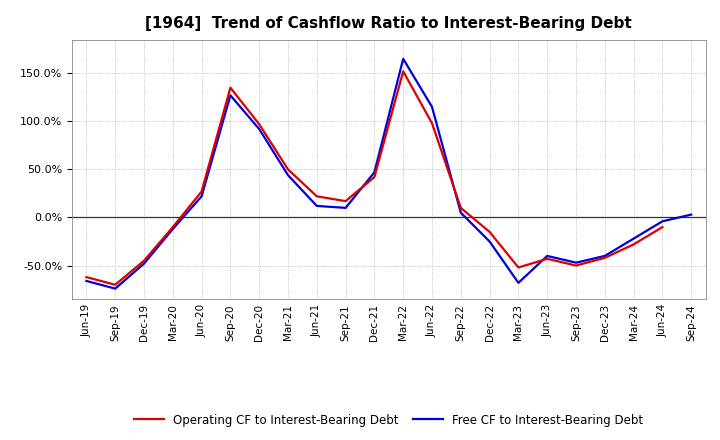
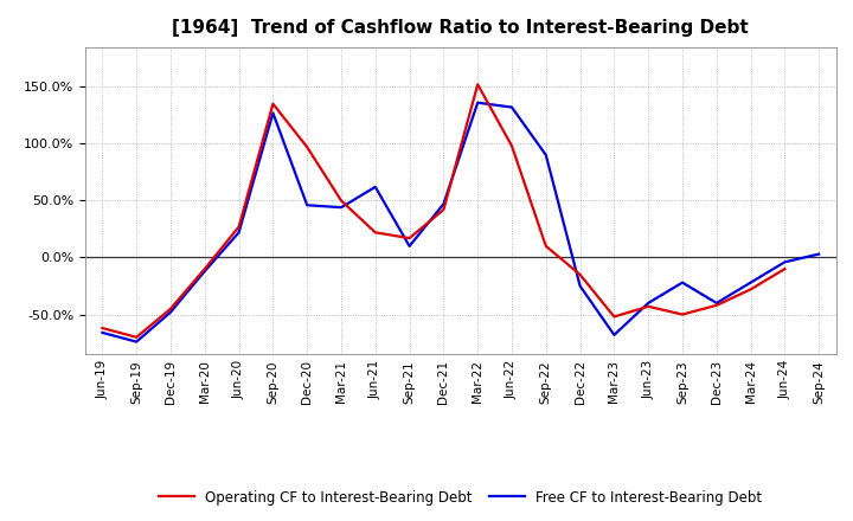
Free CF to Interest-Bearing Debt/Dec-20: 92% -> 46%
Free CF to Interest-Bearing Debt/Jun-21: 12% -> 62%
Free CF to Interest-Bearing Debt/Mar-22: 165% -> 136%
Free CF to Interest-Bearing Debt/Jun-22: 115% -> 132%
Free CF to Interest-Bearing Debt/Sep-22: 5% -> 90%
Free CF to Interest-Bearing Debt/Sep-23: -47% -> -22%
